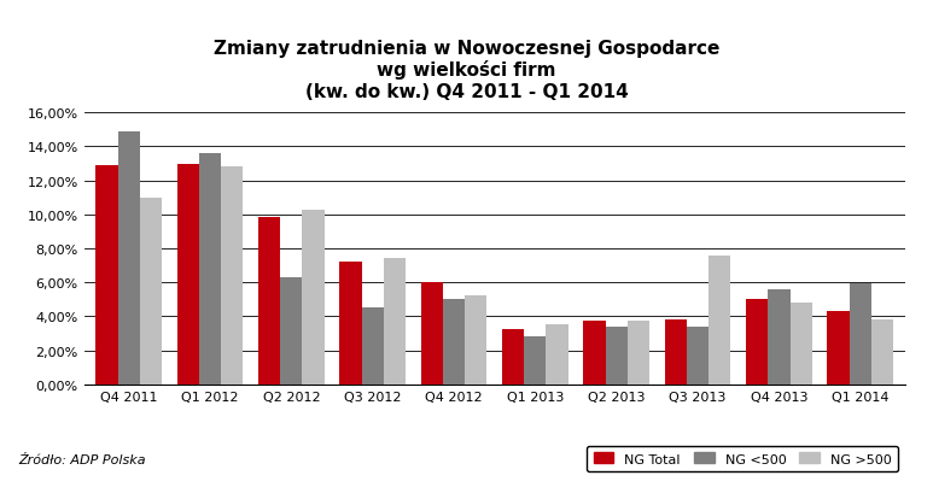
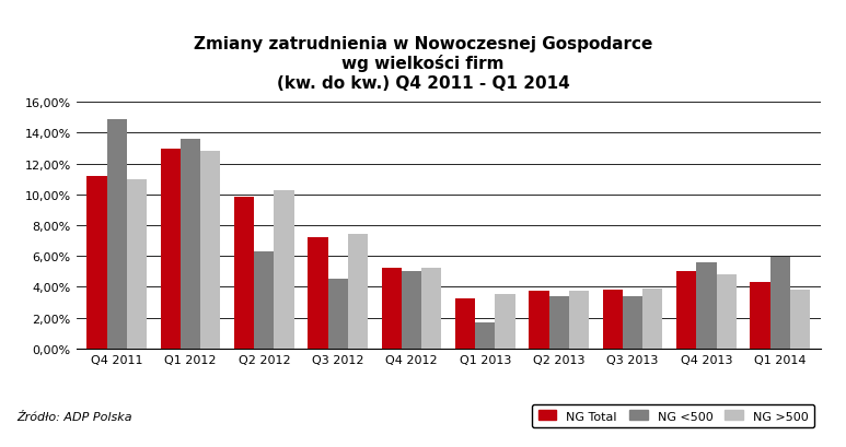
NG Total/Q4 2011: 12,9% -> 11,2%
NG Total/Q4 2012: 6,0% -> 5,2%
NG <500/Q1 2013: 2,8% -> 1,7%
NG >500/Q3 2013: 7,6% -> 3,9%
